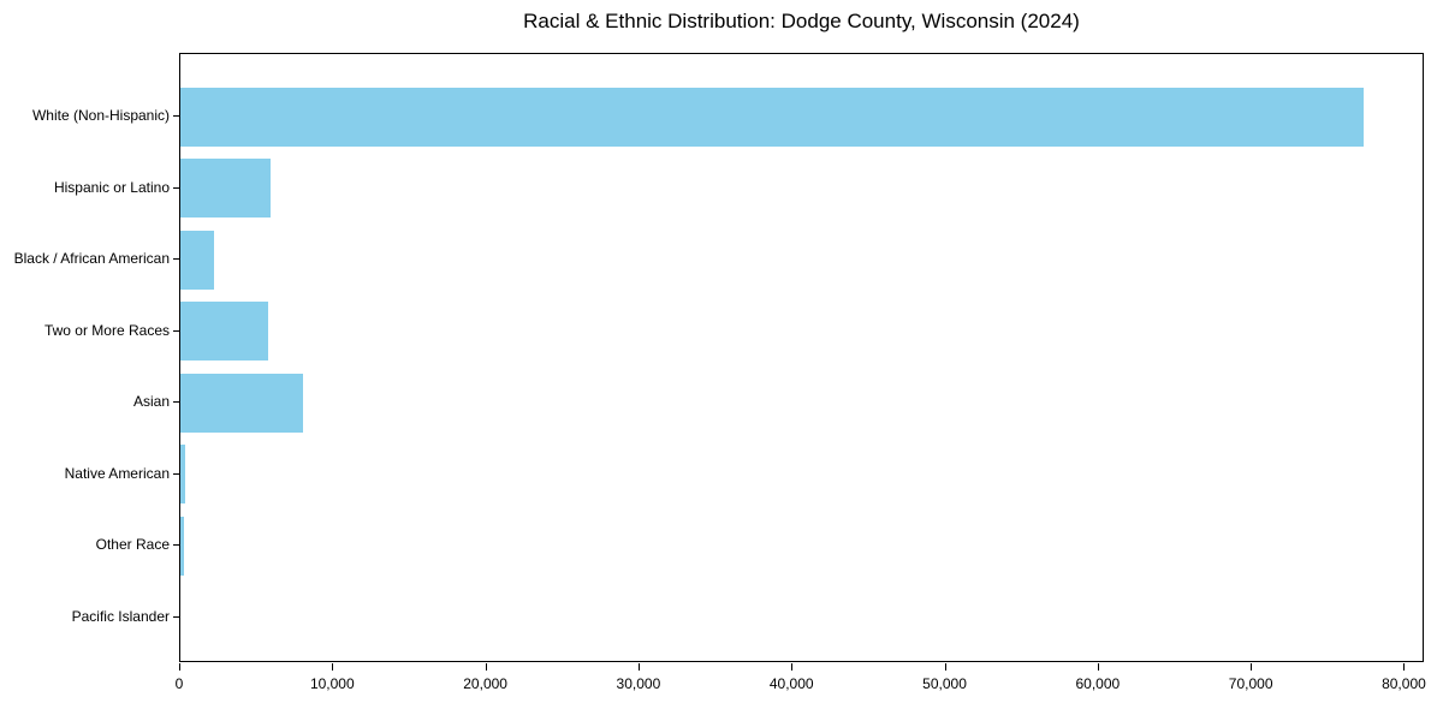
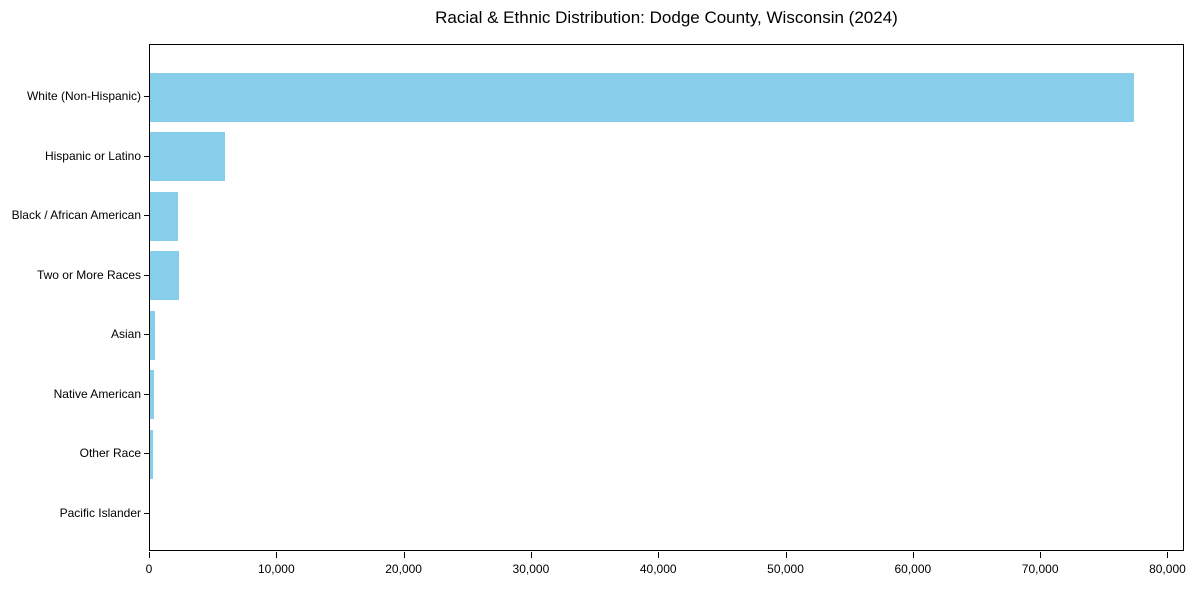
Two or More Races: 5700 -> 2200
Asian: 8000 -> 400
